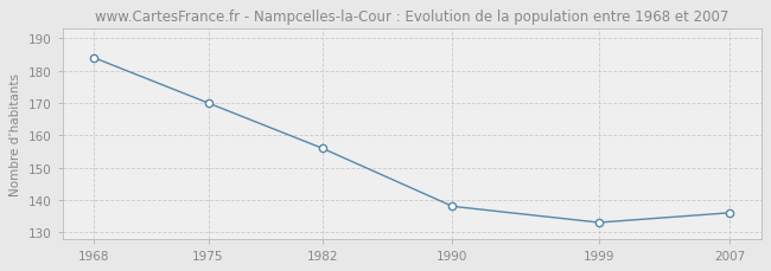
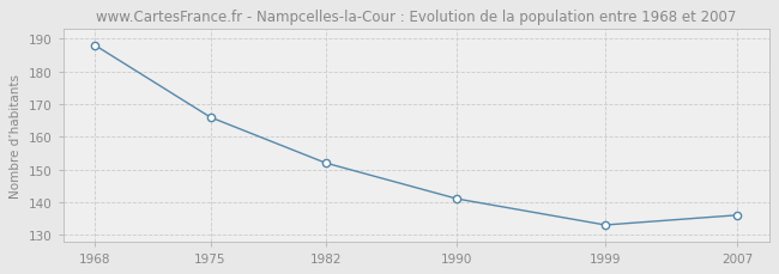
1968: 184 -> 188
1975: 170 -> 166
1982: 156 -> 152
1990: 138 -> 141
